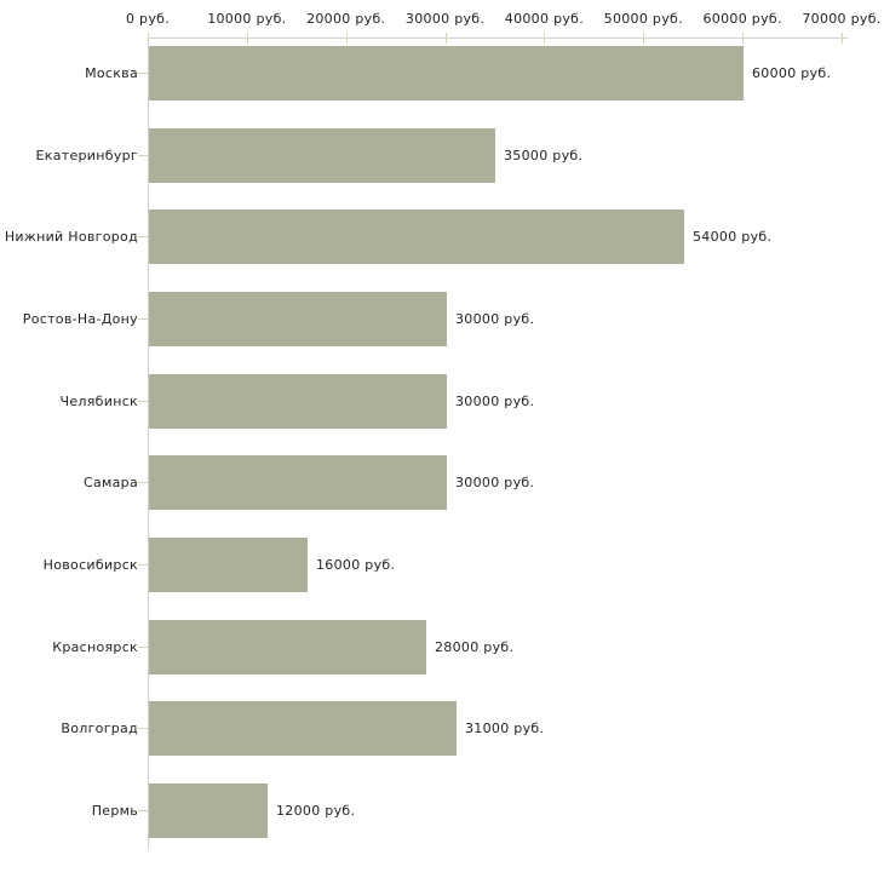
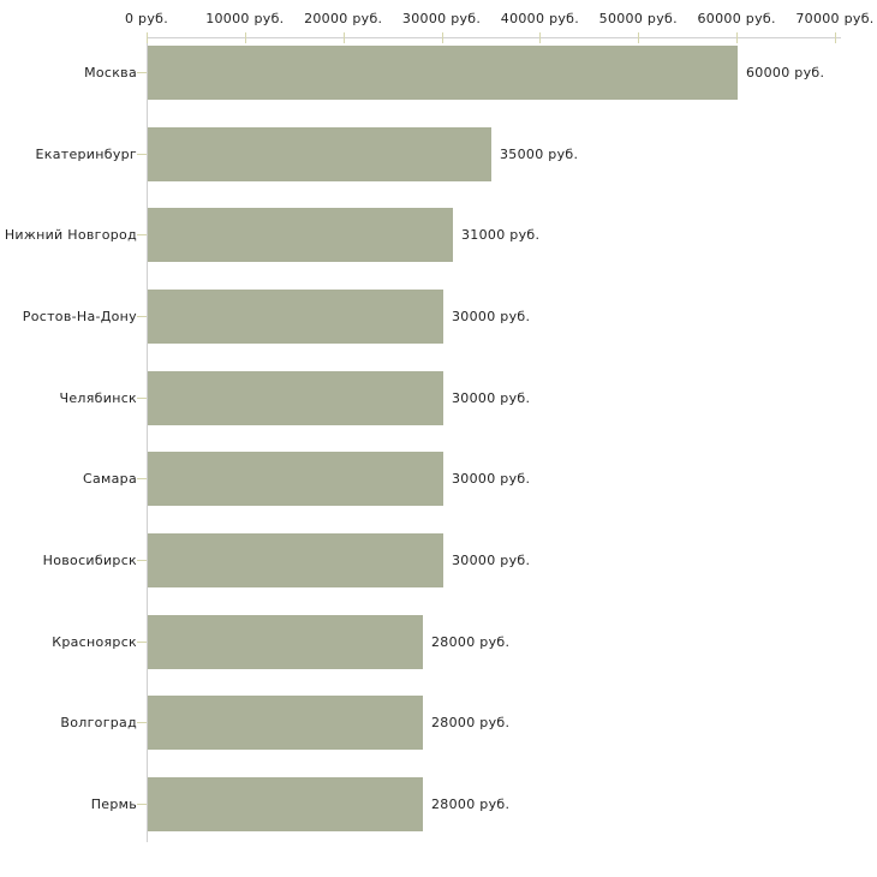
Нижний Новгород: 54000 -> 31000
Новосибирск: 16000 -> 30000
Волгоград: 31000 -> 28000
Пермь: 12000 -> 28000
